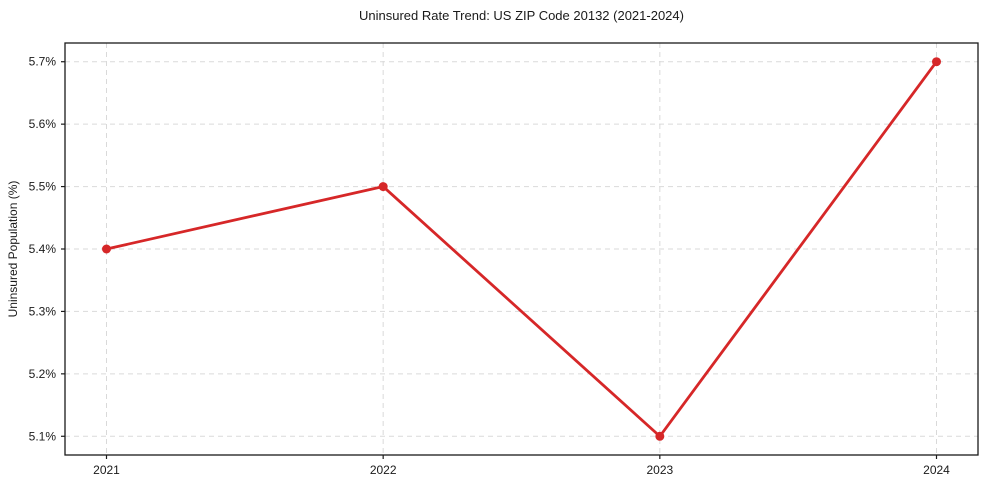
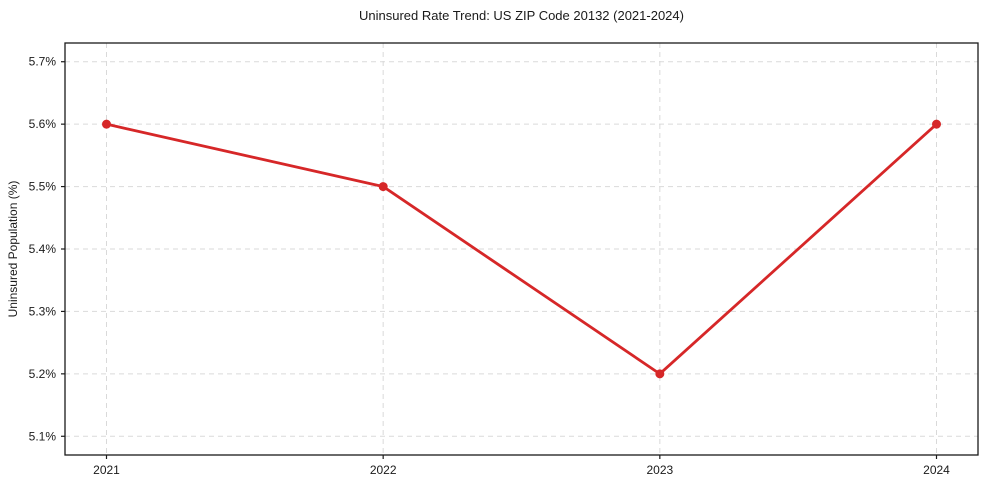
2021: 5.4% -> 5.6%
2023: 5.1% -> 5.2%
2024: 5.7% -> 5.6%
